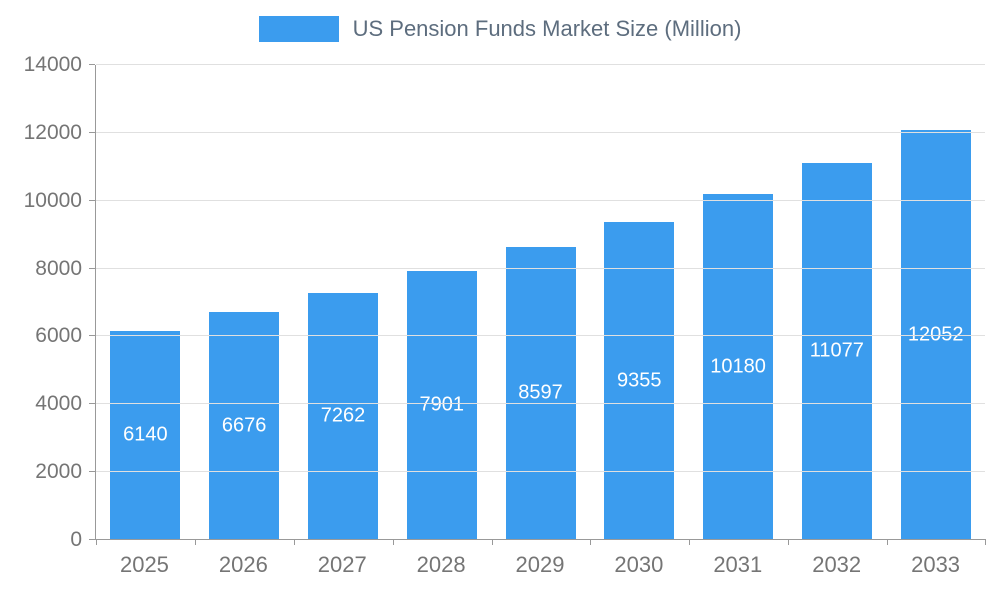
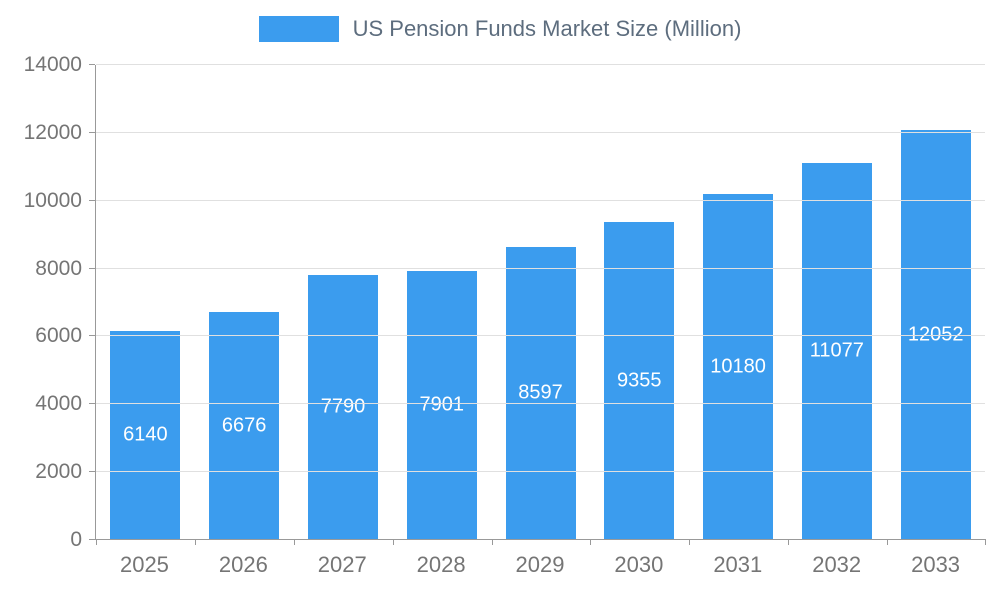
2027: 7262 -> 7790
